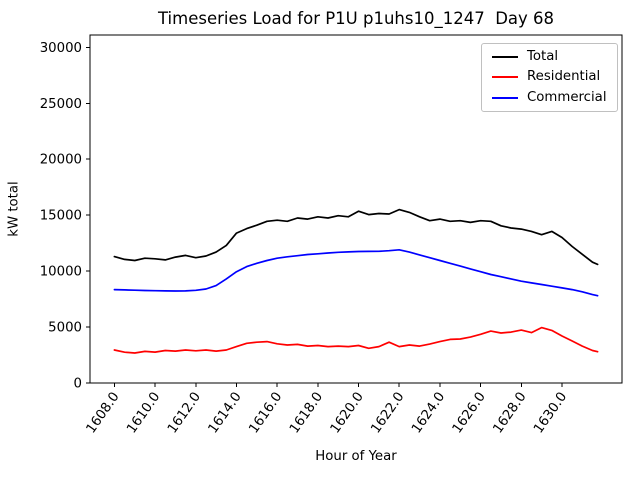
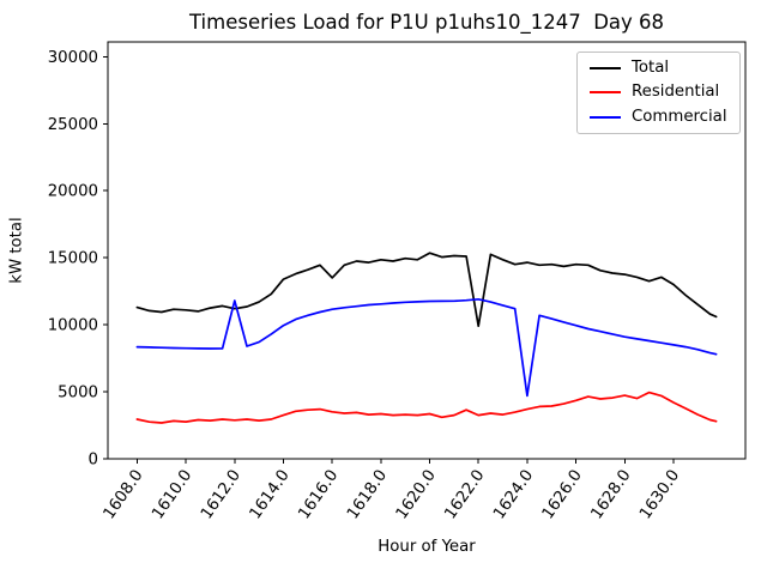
Commercial/1612.0: 8300 -> 11800
Total/1616.0: 14600 -> 13500
Total/1622.0: 15500 -> 9900
Commercial/1624.0: 11000 -> 4700
